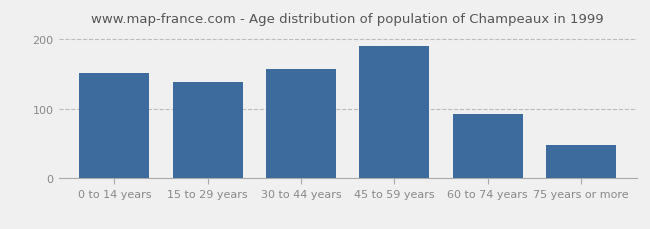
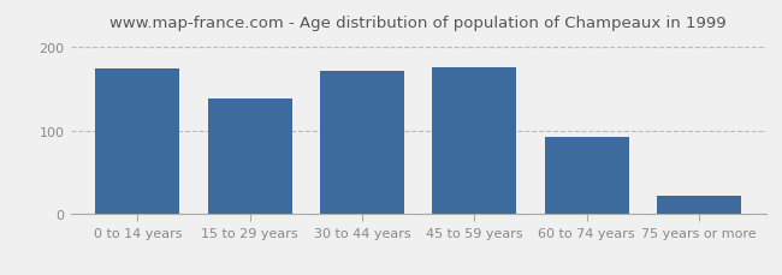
0 to 14 years: 152 -> 174
30 to 44 years: 158 -> 172
45 to 59 years: 190 -> 176
75 years or more: 48 -> 22
